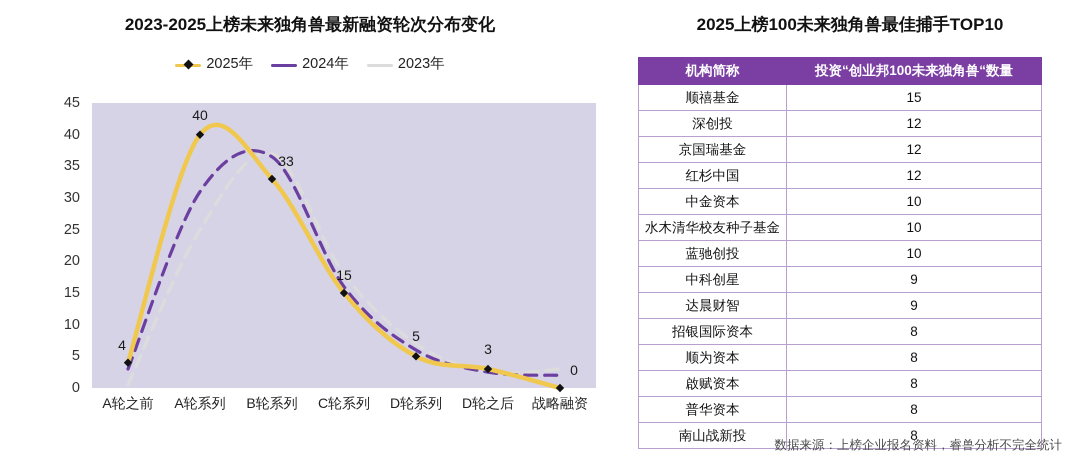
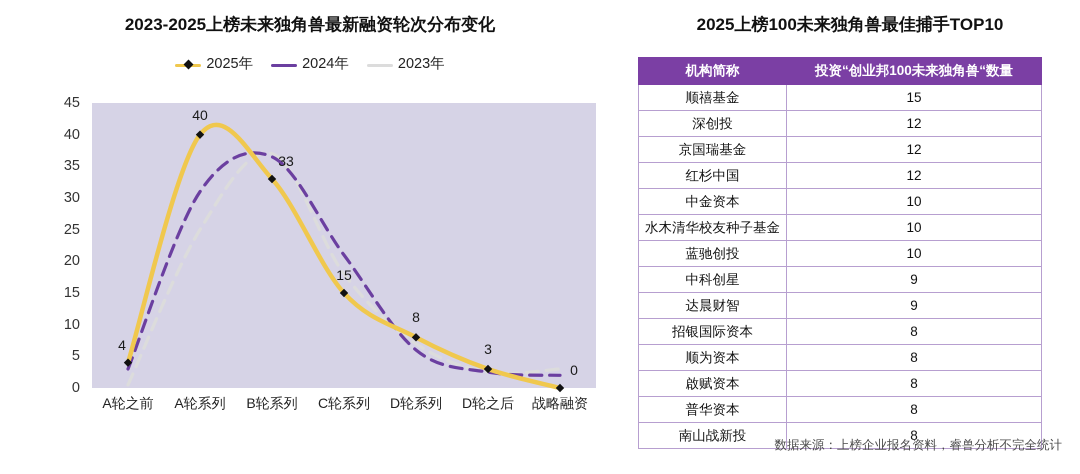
2024年/C轮系列: 16 -> 21
2025年/D轮系列: 5 -> 8
